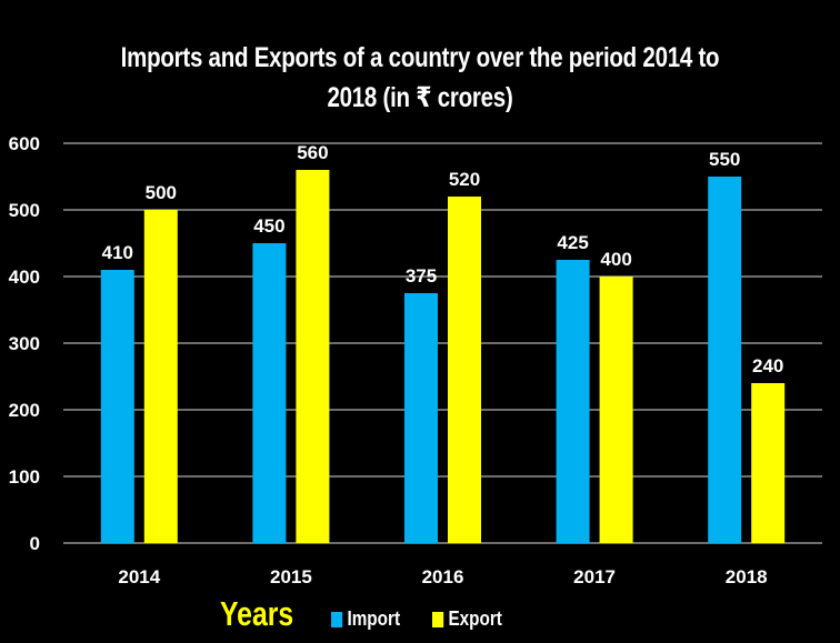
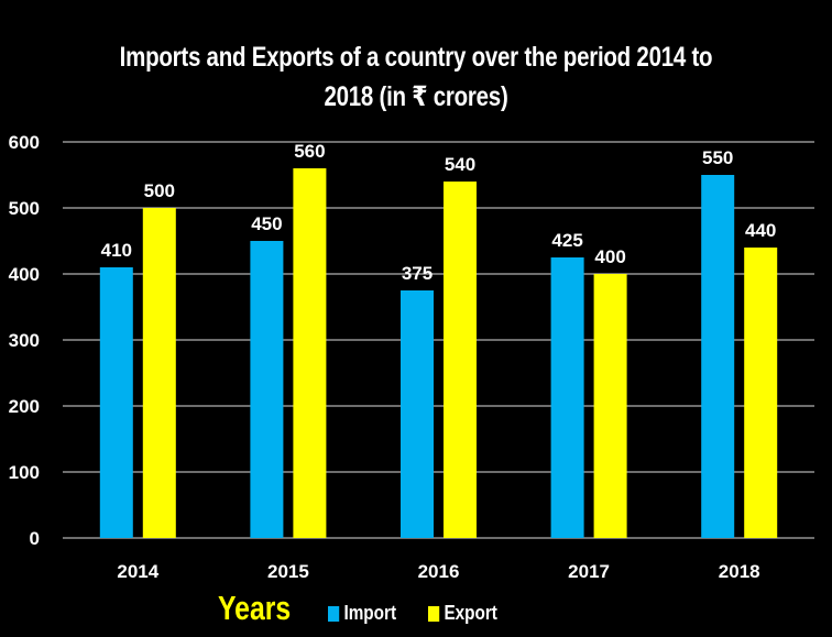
Export/2016: 520 -> 540
Export/2018: 240 -> 440
